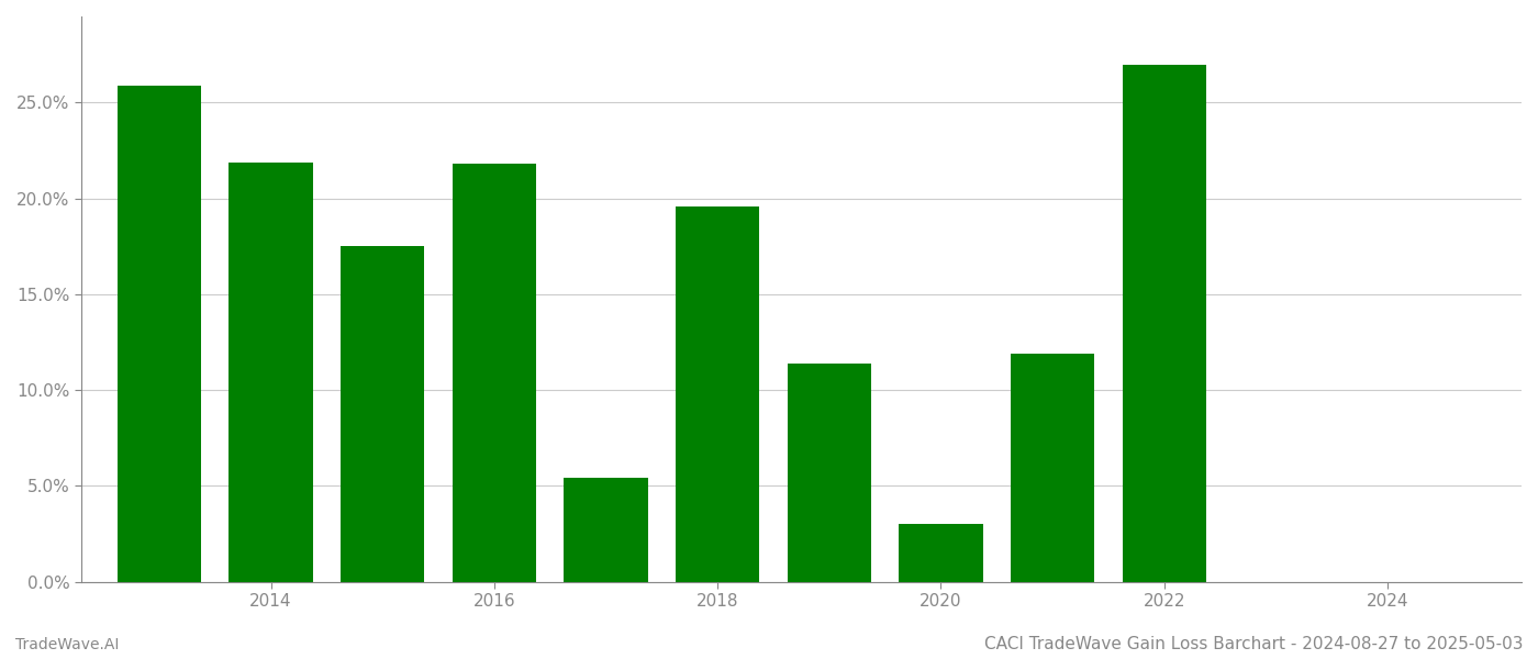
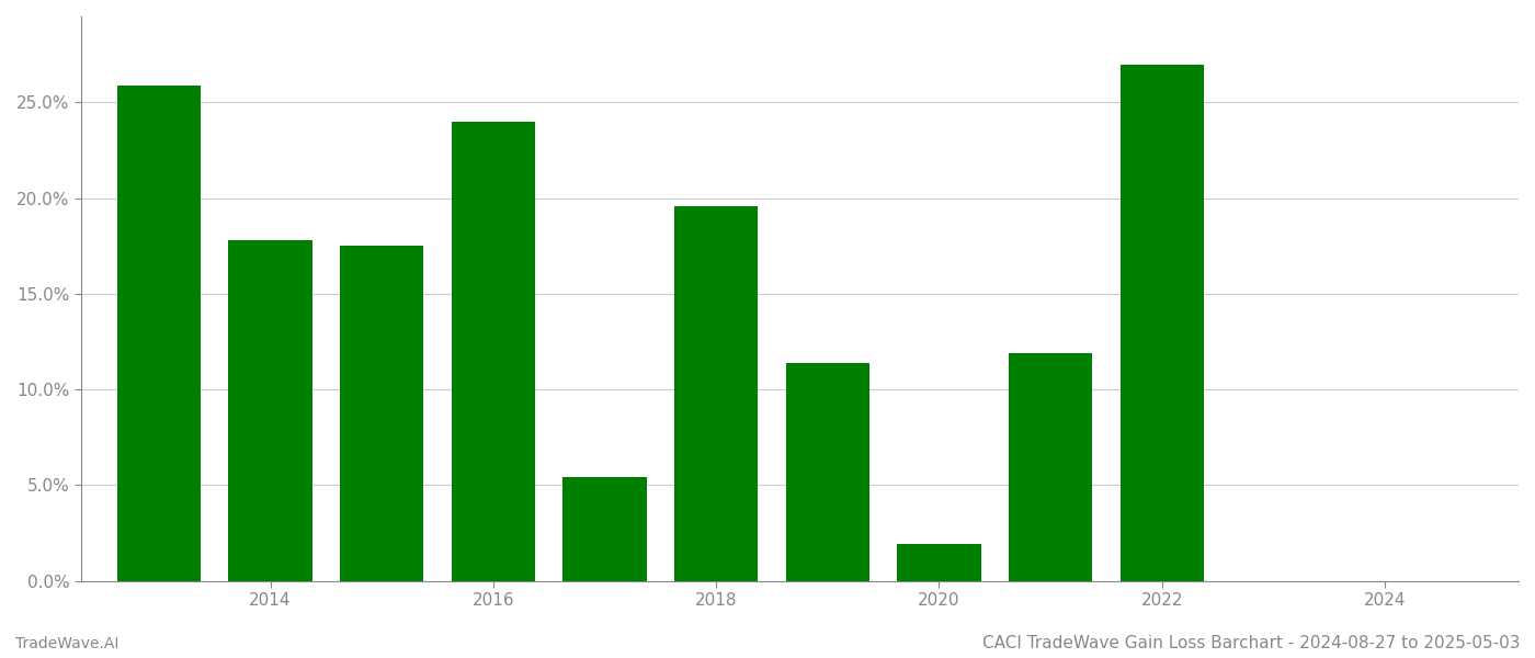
2014: 21.9% -> 17.8%
2016: 21.8% -> 24.0%
2020: 3.0% -> 1.9%
